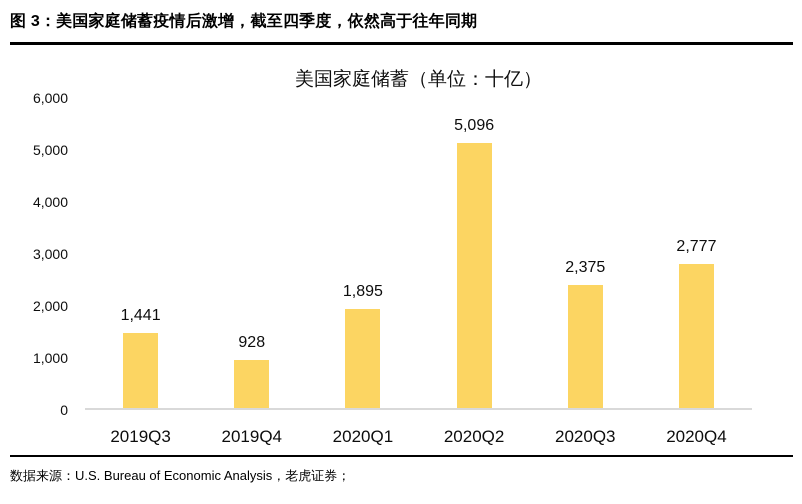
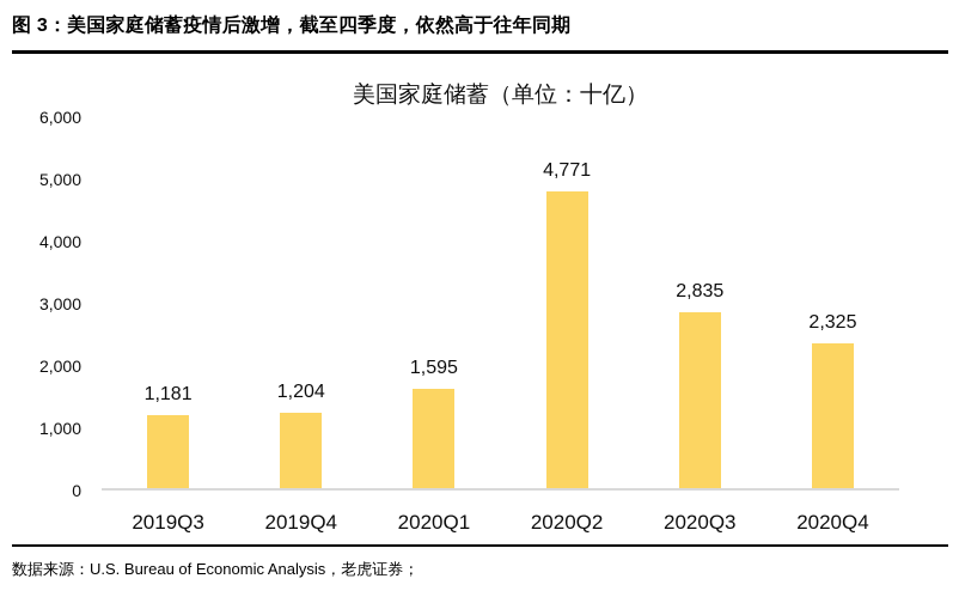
2019Q3: 1,441 -> 1,181
2019Q4: 928 -> 1,204
2020Q1: 1,895 -> 1,595
2020Q2: 5,096 -> 4,771
2020Q3: 2,375 -> 2,835
2020Q4: 2,777 -> 2,325
